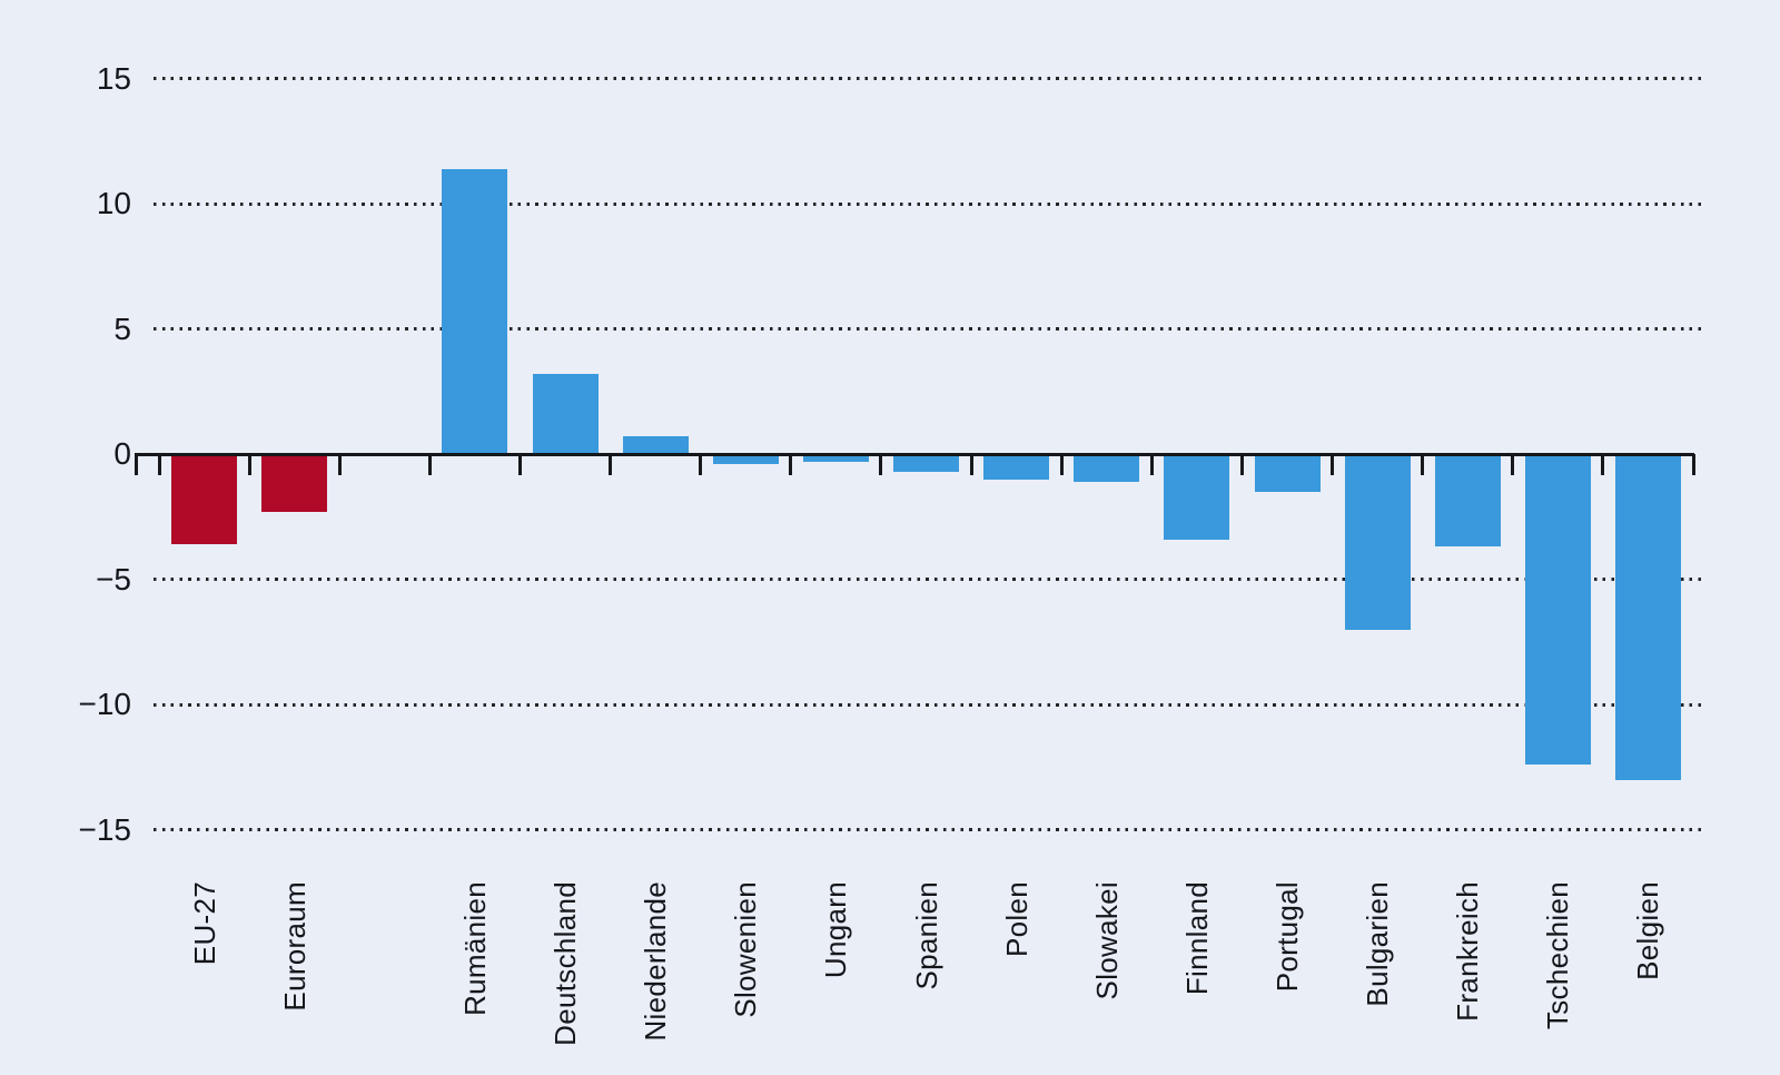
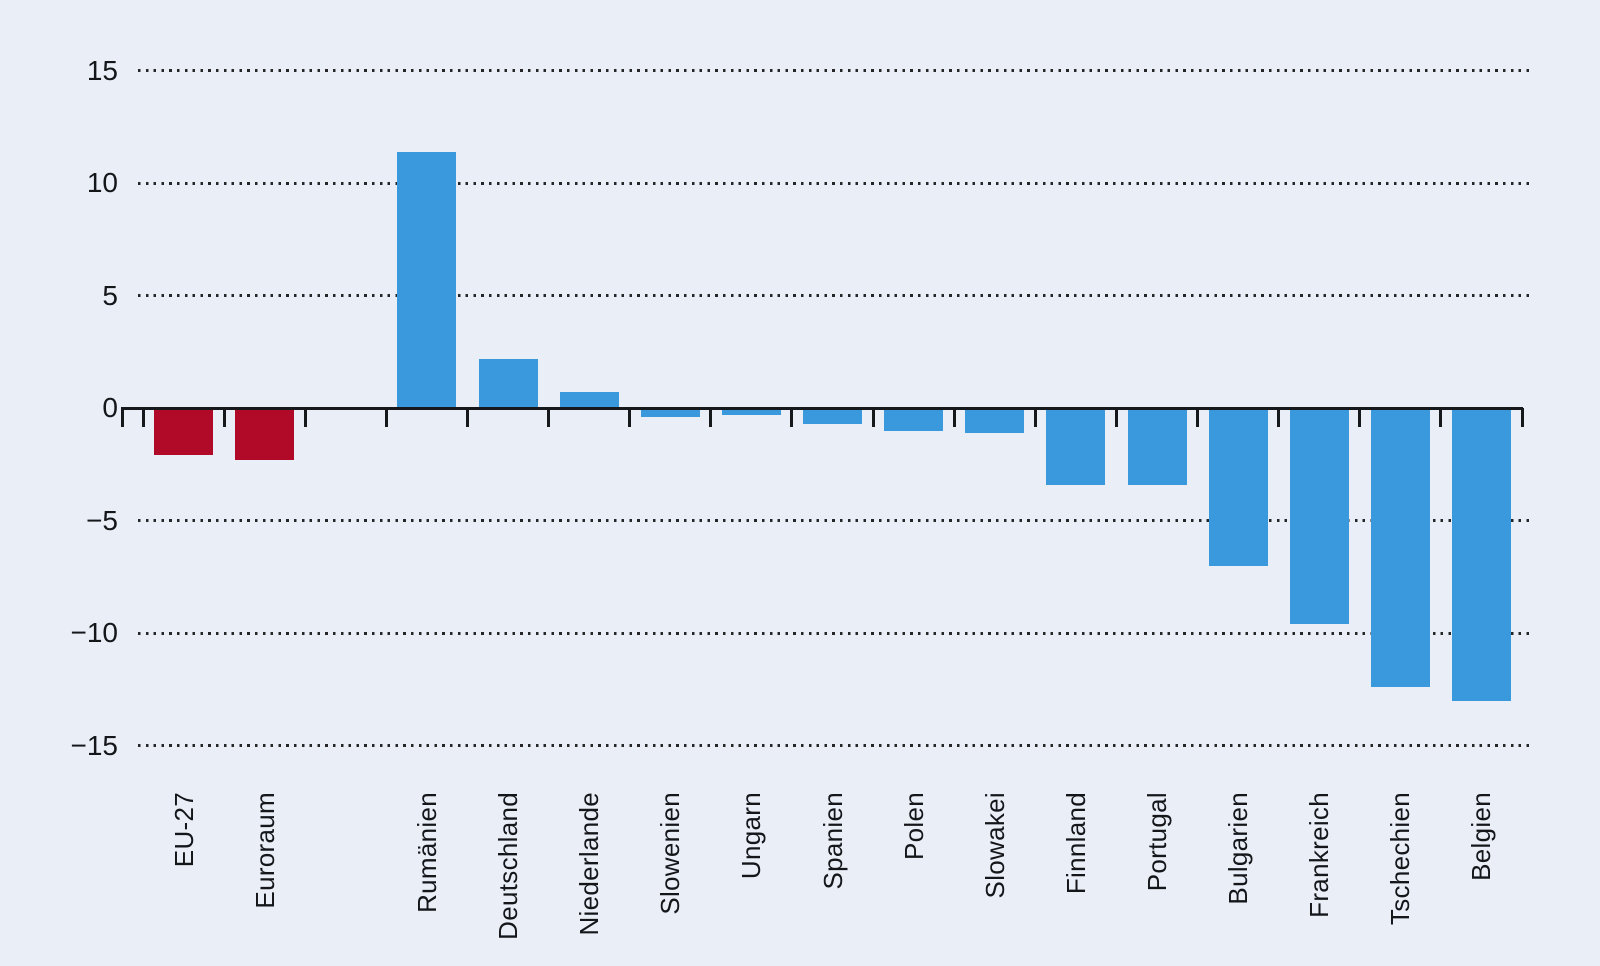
EU-27: -3.6 -> -2.1
Deutschland: 3.2 -> 2.2
Portugal: -1.5 -> -3.4
Frankreich: -3.7 -> -9.6
